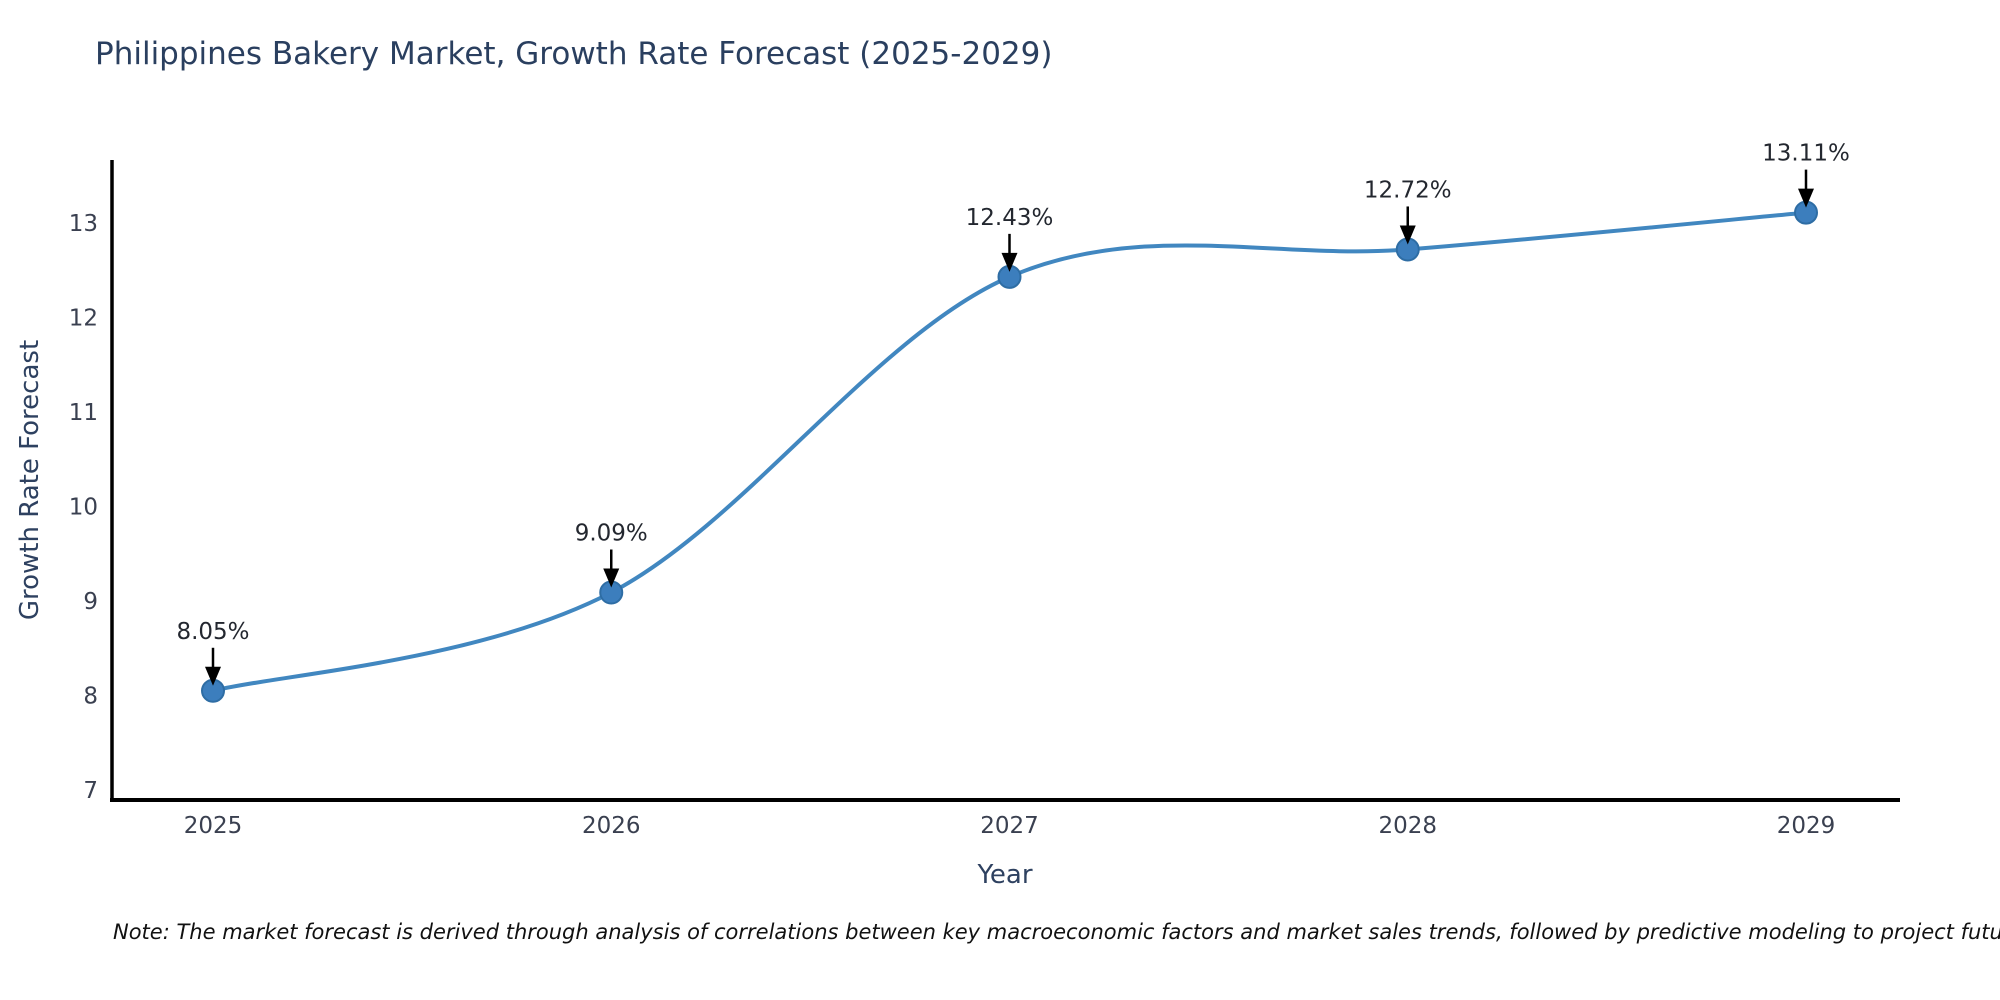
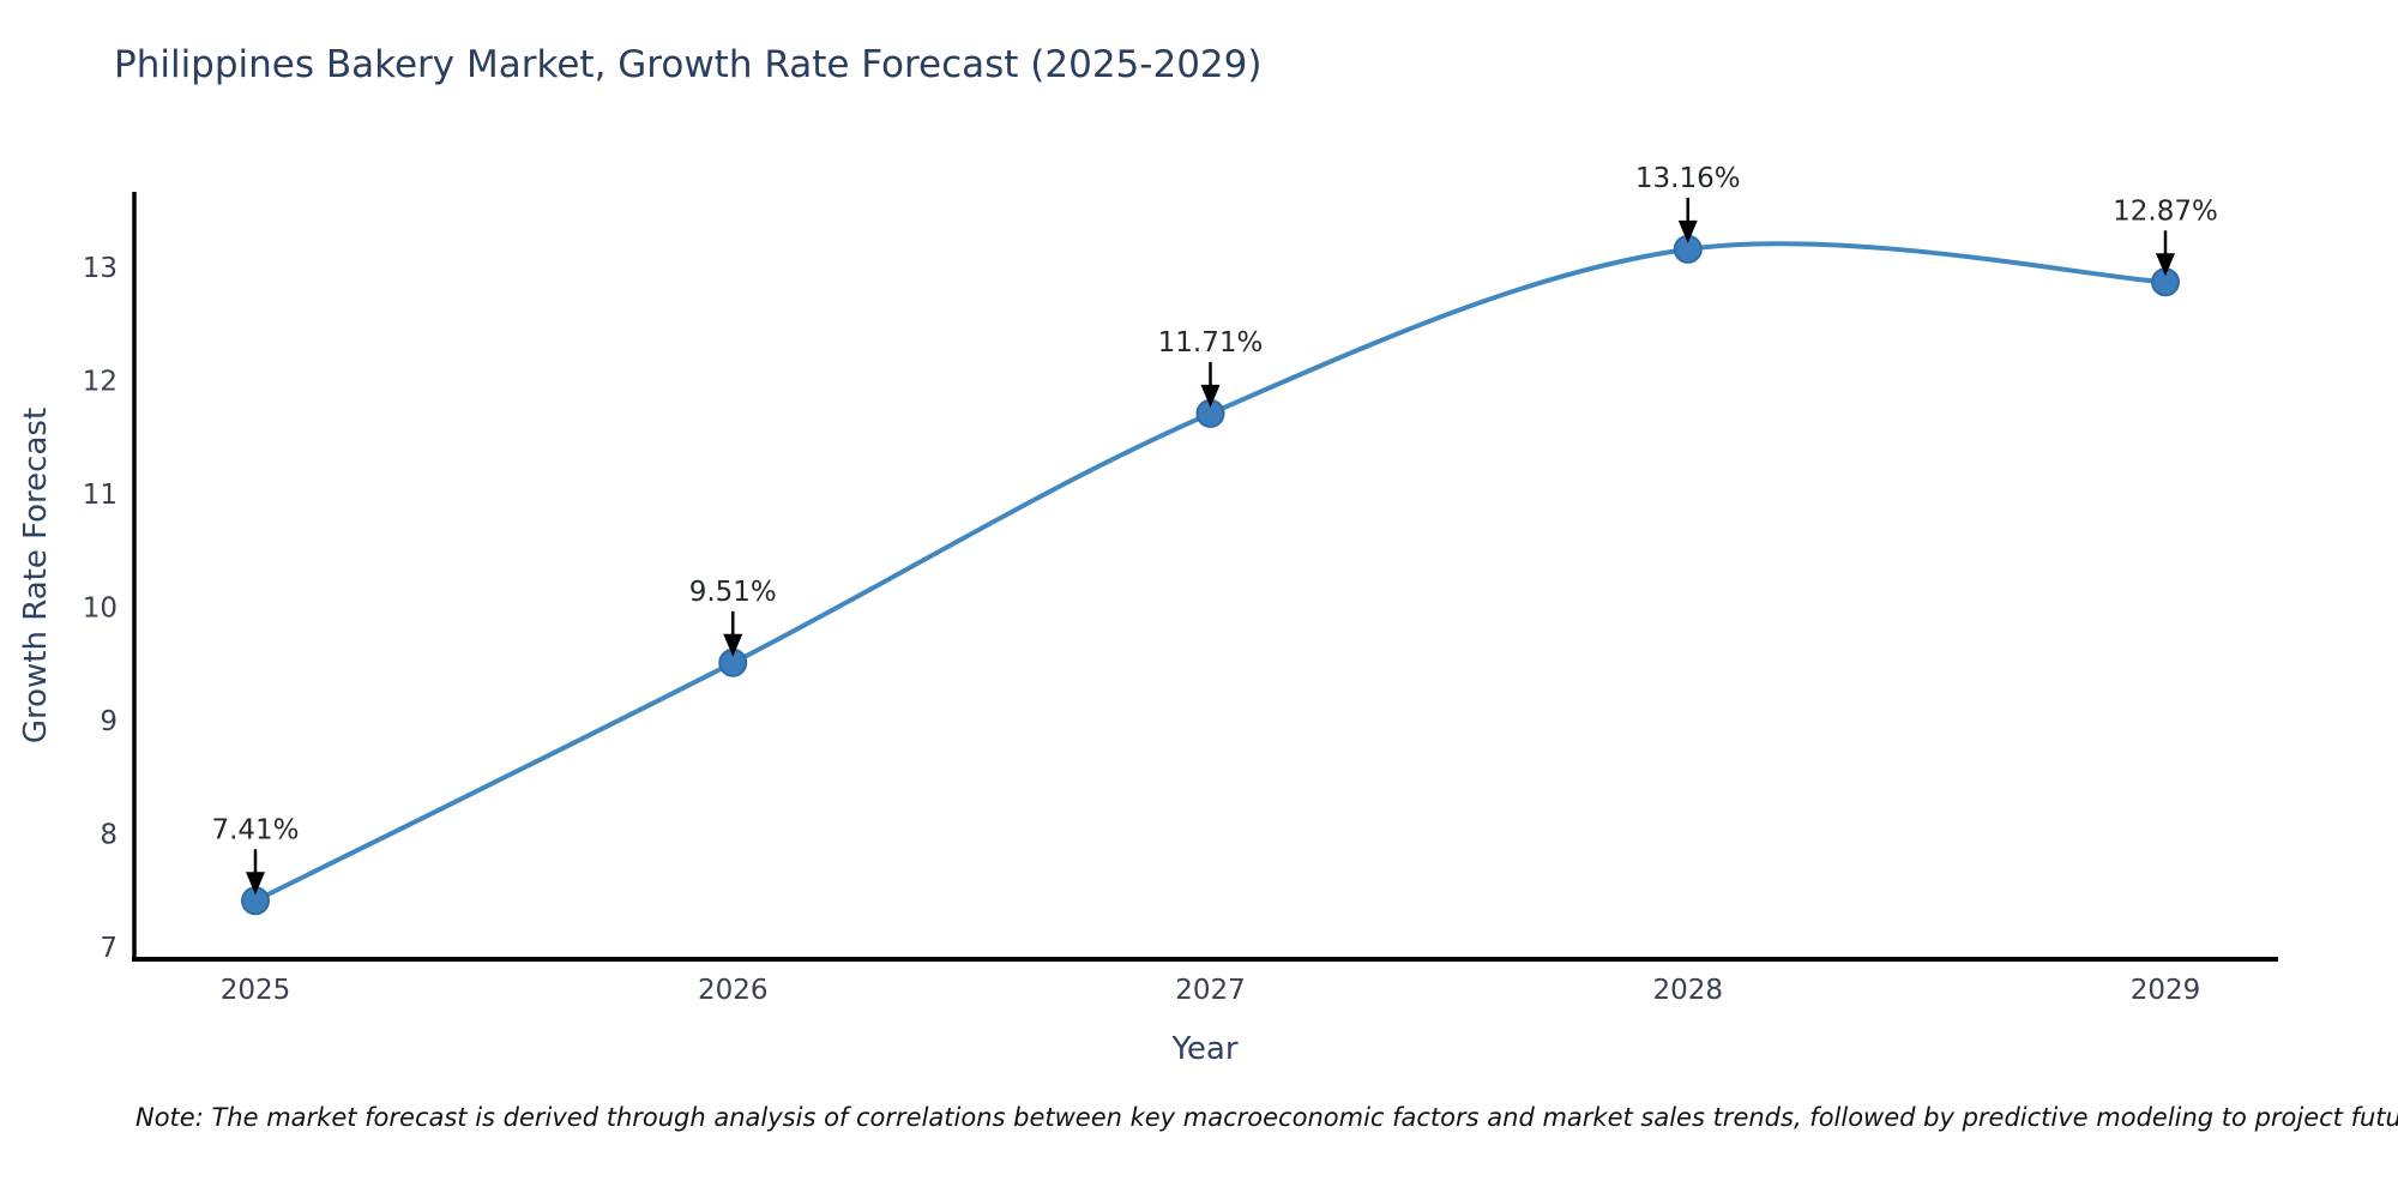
2025: 8.05% -> 7.41%
2026: 9.09% -> 9.51%
2027: 12.43% -> 11.71%
2028: 12.72% -> 13.16%
2029: 13.11% -> 12.87%
